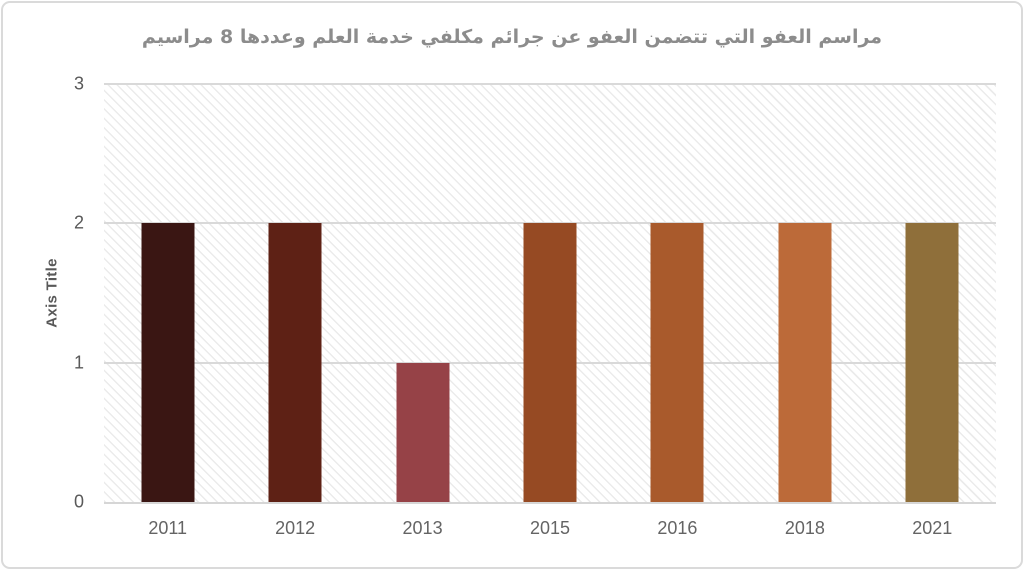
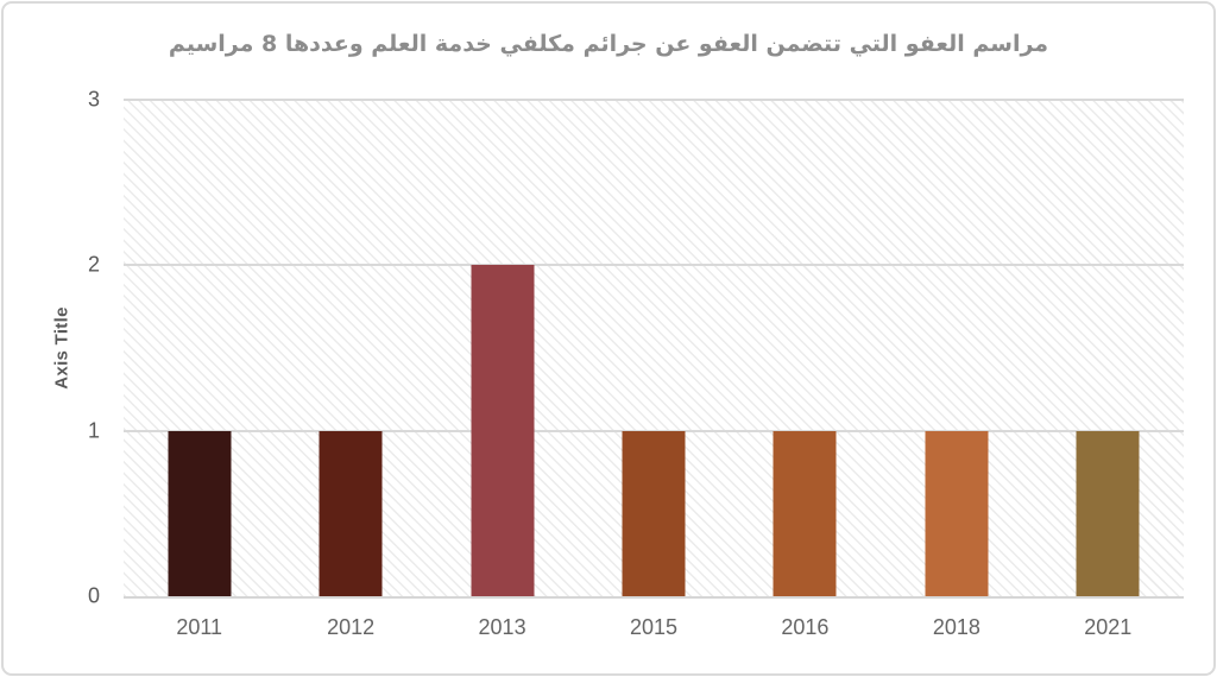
2011: 2 -> 1
2012: 2 -> 1
2013: 1 -> 2
2015: 2 -> 1
2016: 2 -> 1
2018: 2 -> 1
2021: 2 -> 1
